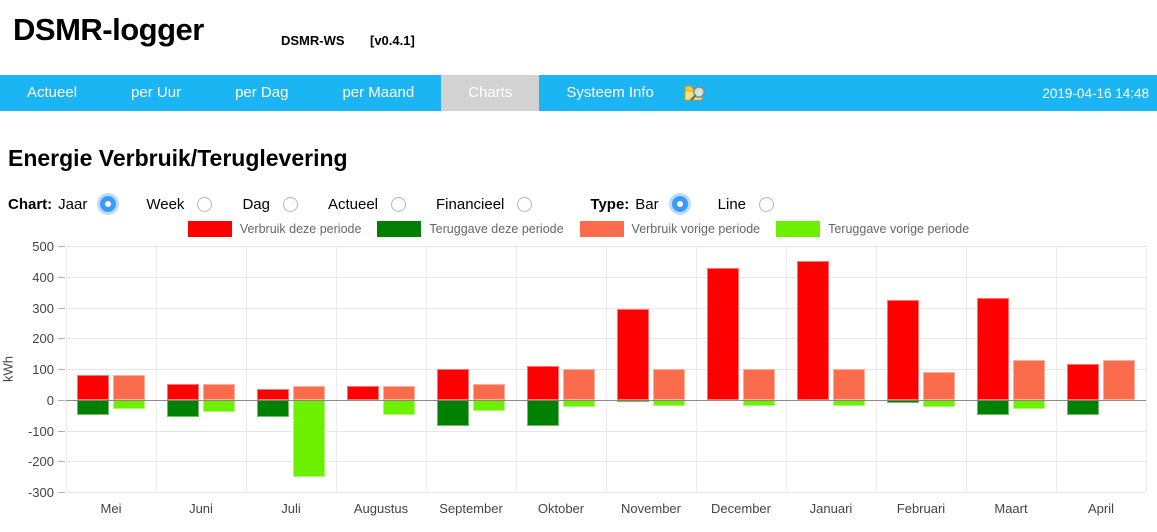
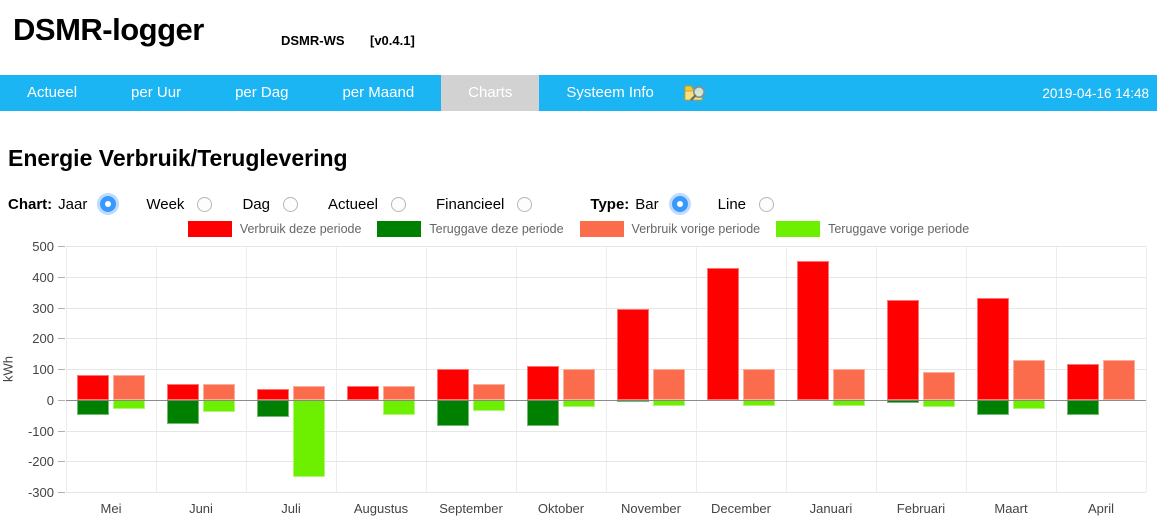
Teruggave deze periode/Juni: -60 -> -80
